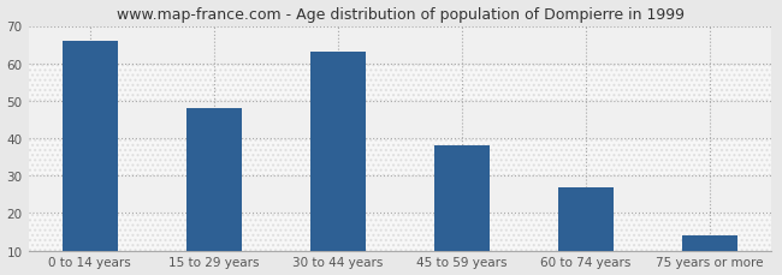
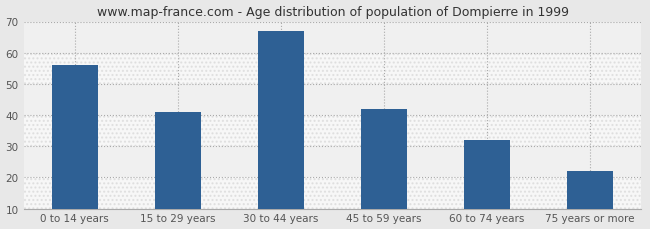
0 to 14 years: 66 -> 56
15 to 29 years: 48 -> 41
30 to 44 years: 63 -> 67
45 to 59 years: 38 -> 42
60 to 74 years: 27 -> 32
75 years or more: 14 -> 22
